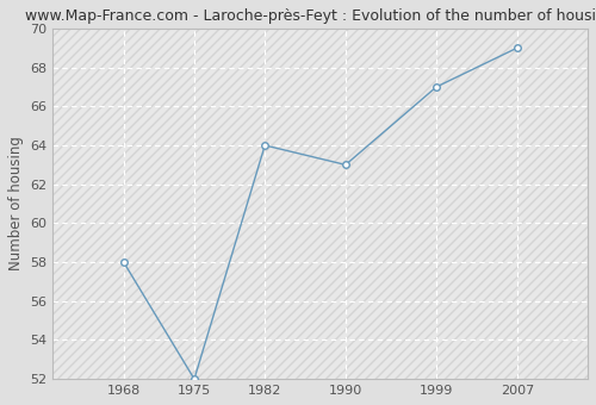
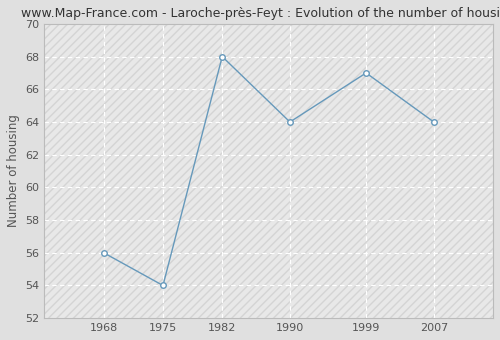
1968: 58 -> 56
1975: 52 -> 54
1982: 64 -> 68
1990: 63 -> 64
2007: 69 -> 64
